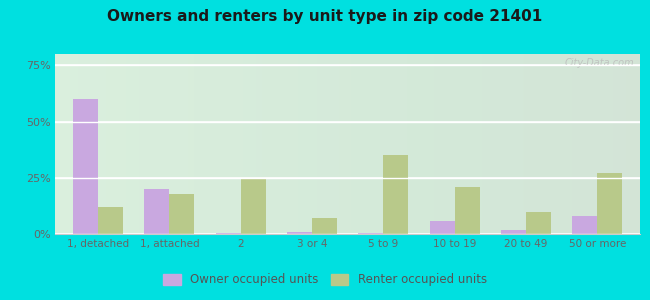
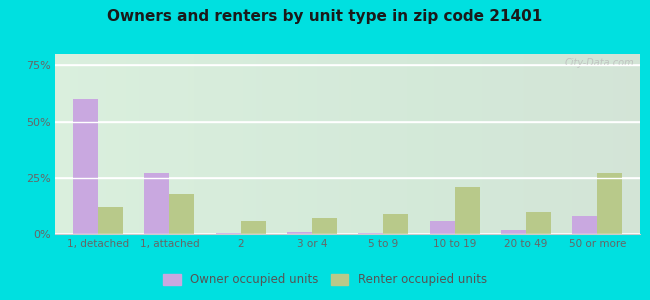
Owner occupied units/1, attached: 20.0% -> 27.0%
Renter occupied units/2: 25% -> 6%
Renter occupied units/5 to 9: 35% -> 9%
